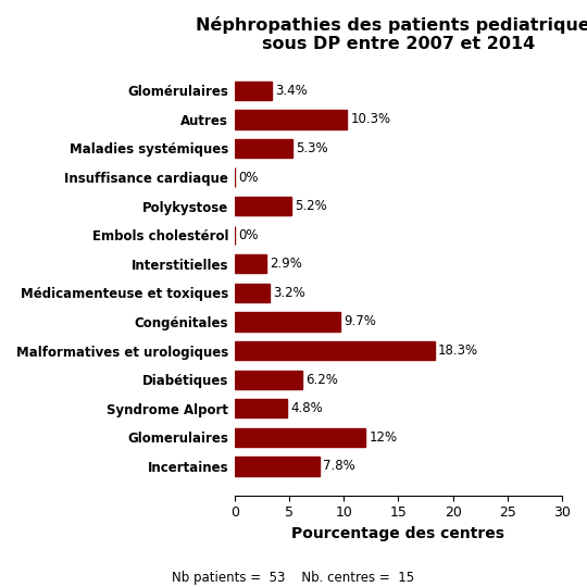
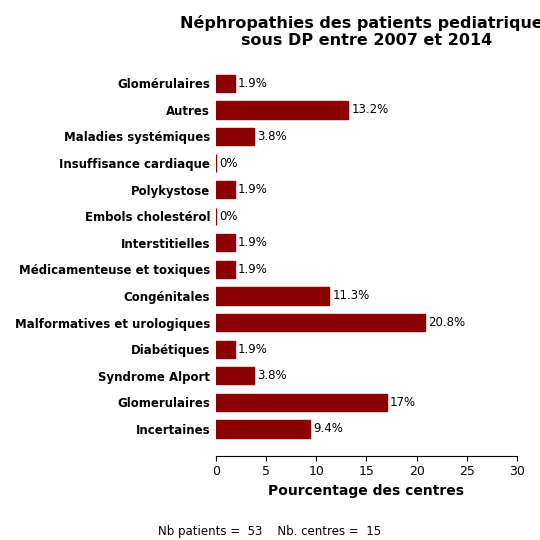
Glomérulaires: 3.4% -> 1.9%
Autres: 10.3% -> 13.2%
Maladies systémiques: 5.3% -> 3.8%
Polykystose: 5.2% -> 1.9%
Interstitielles: 2.9% -> 1.9%
Médicamenteuse et toxiques: 3.2% -> 1.9%
Congénitales: 9.7% -> 11.3%
Malformatives et urologiques: 18.3% -> 20.8%
Diabétiques: 6.2% -> 1.9%
Syndrome Alport: 4.8% -> 3.8%
Glomerulaires: 12% -> 17%
Incertaines: 7.8% -> 9.4%
